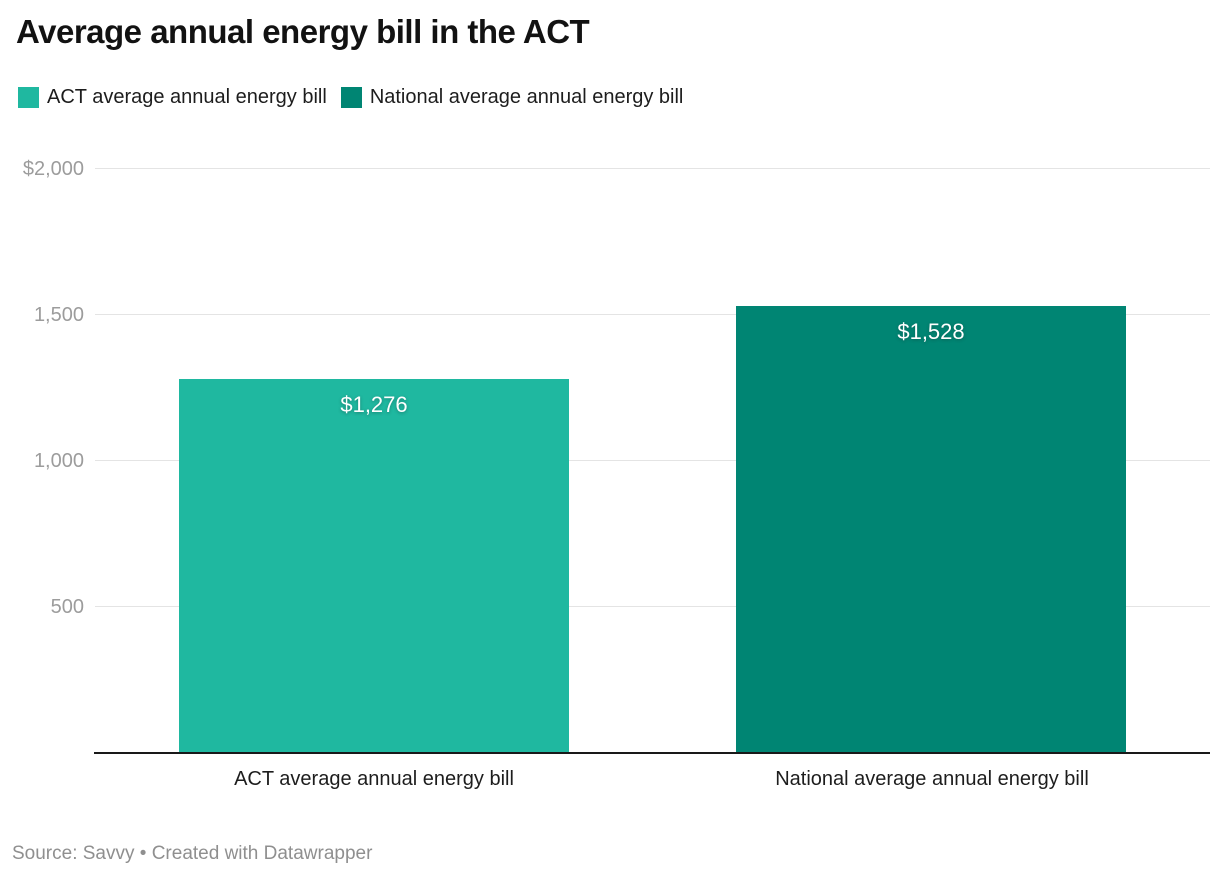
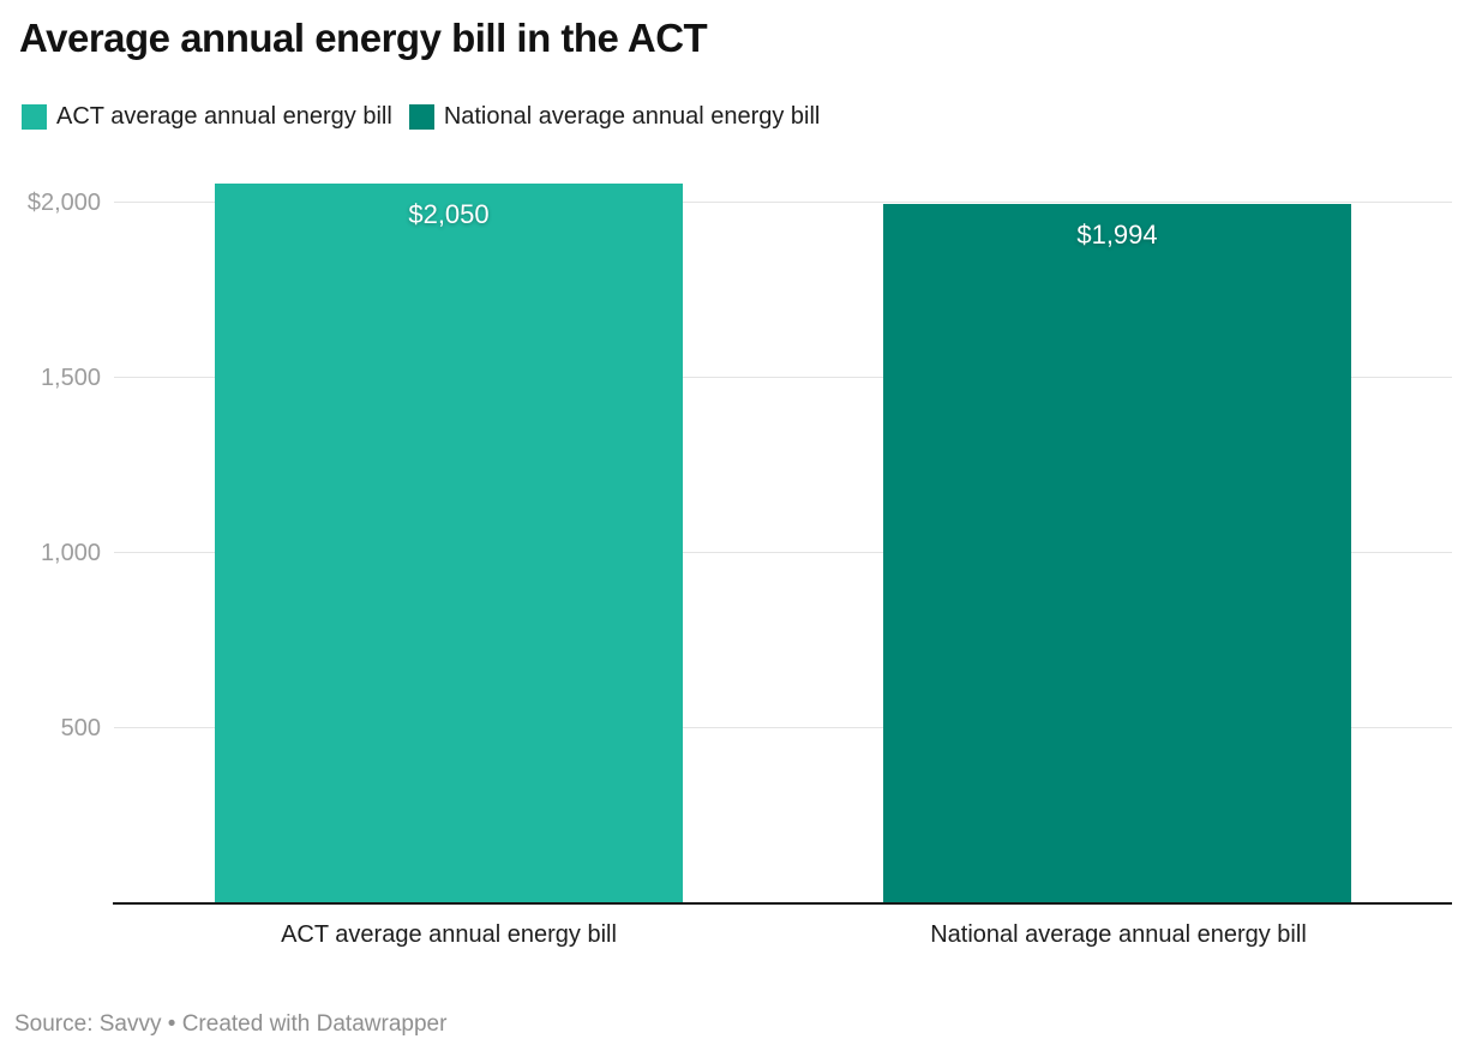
ACT average annual energy bill: $1,276 -> $2,050
National average annual energy bill: $1,528 -> $1,994
